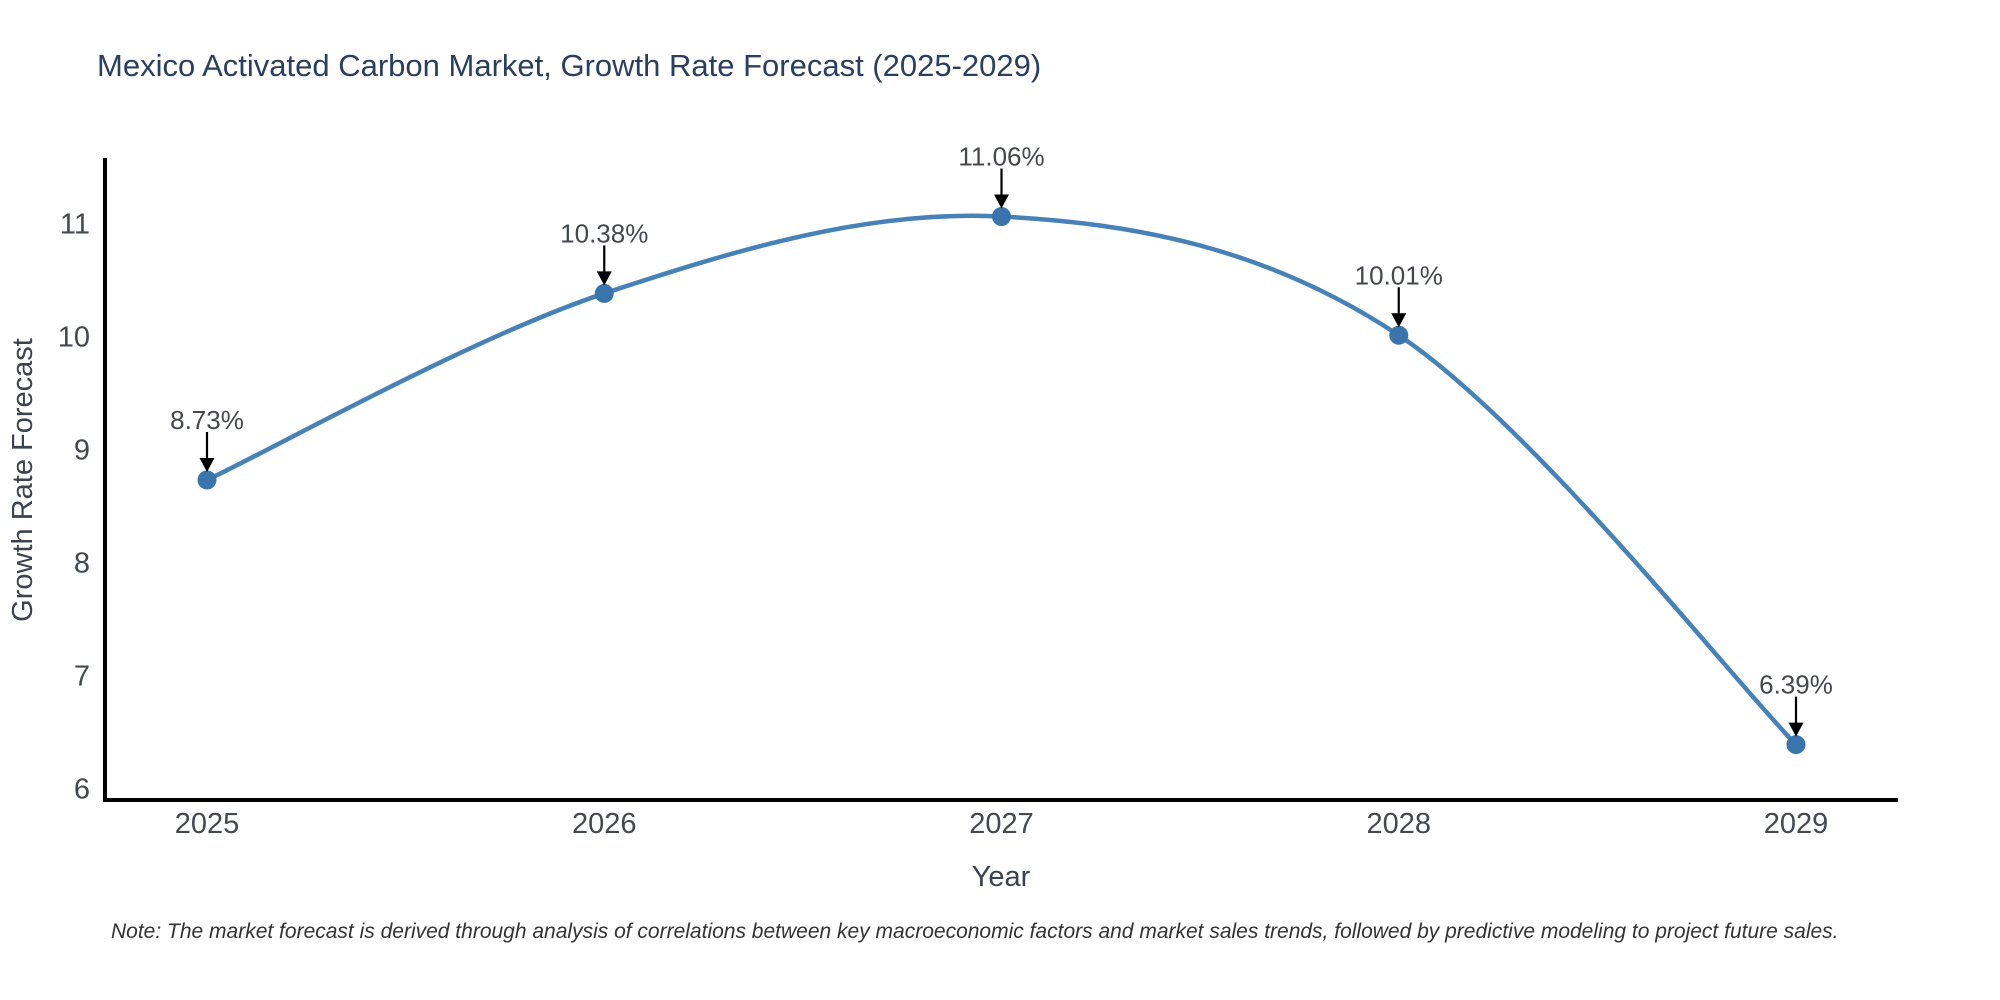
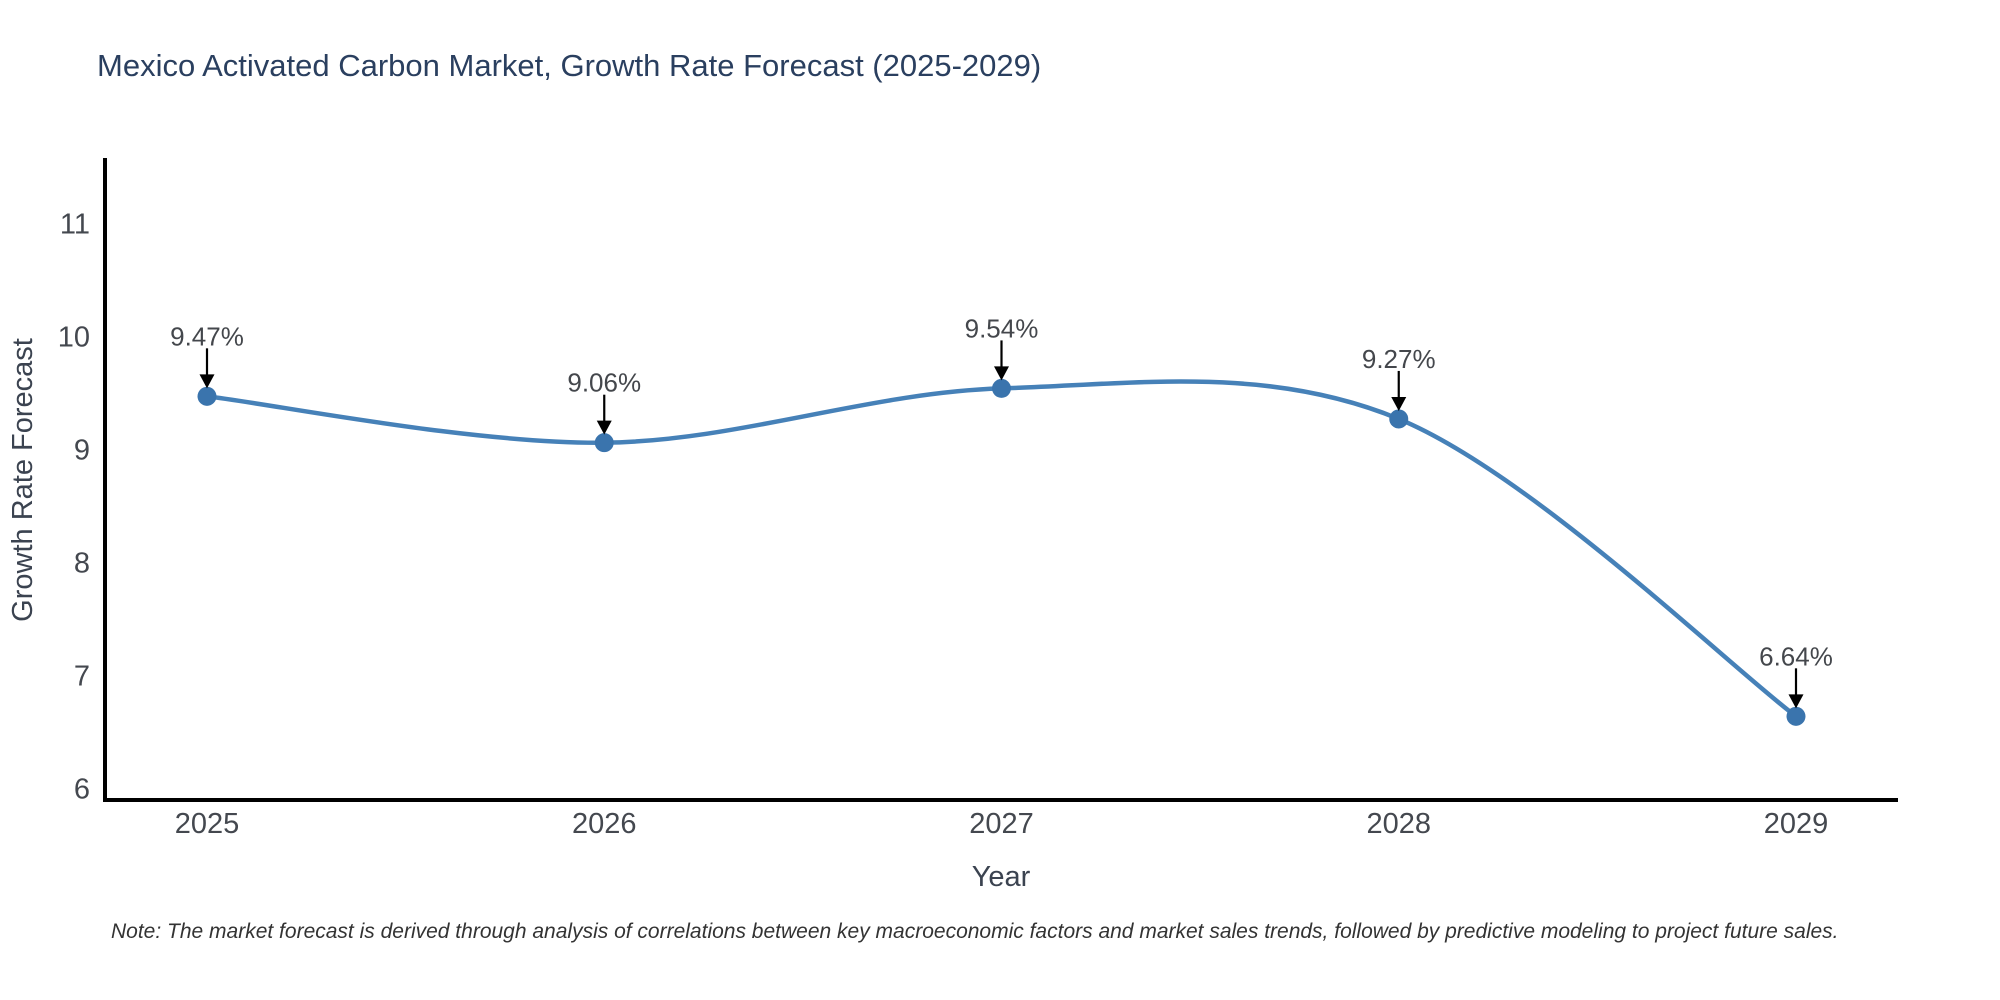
2025: 8.73% -> 9.47%
2026: 10.38% -> 9.06%
2027: 11.06% -> 9.54%
2028: 10.01% -> 9.27%
2029: 6.39% -> 6.64%
